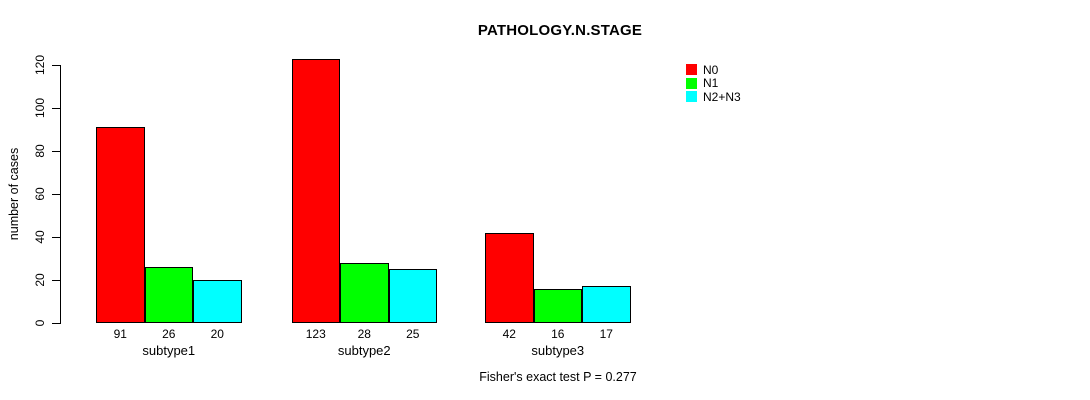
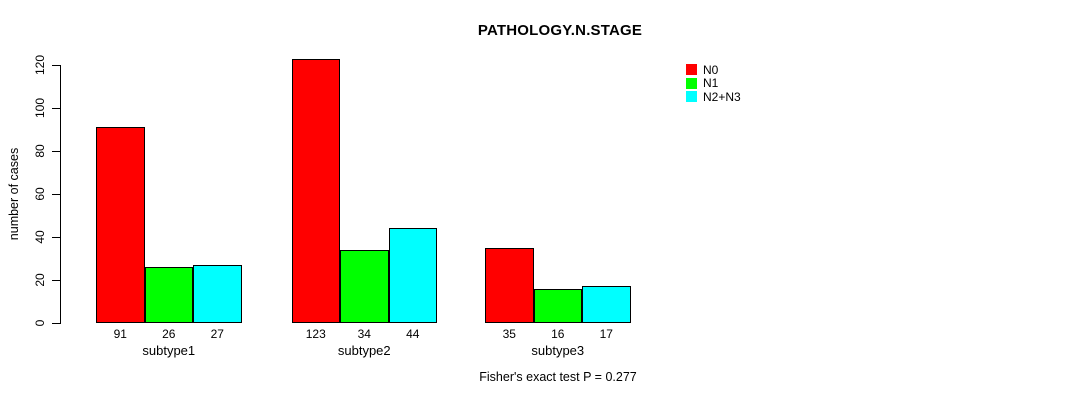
N2+N3/subtype1: 20 -> 27
N1/subtype2: 28 -> 34
N2+N3/subtype2: 25 -> 44
N0/subtype3: 42 -> 35
